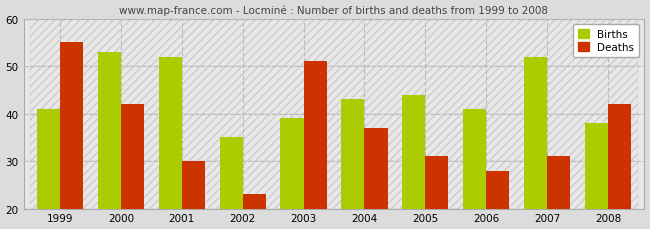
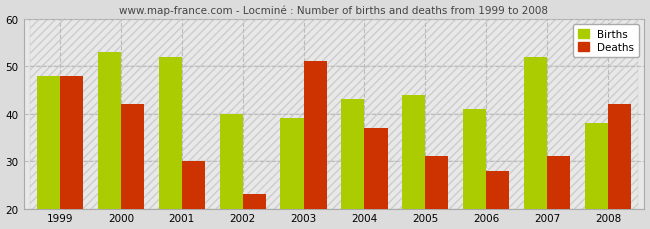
Births/1999: 41 -> 48
Deaths/1999: 55 -> 48
Births/2002: 35 -> 40
